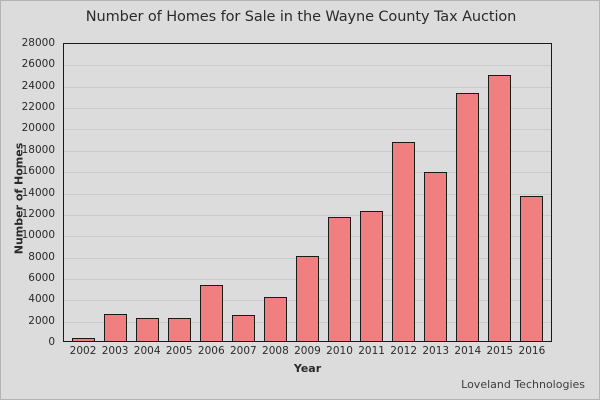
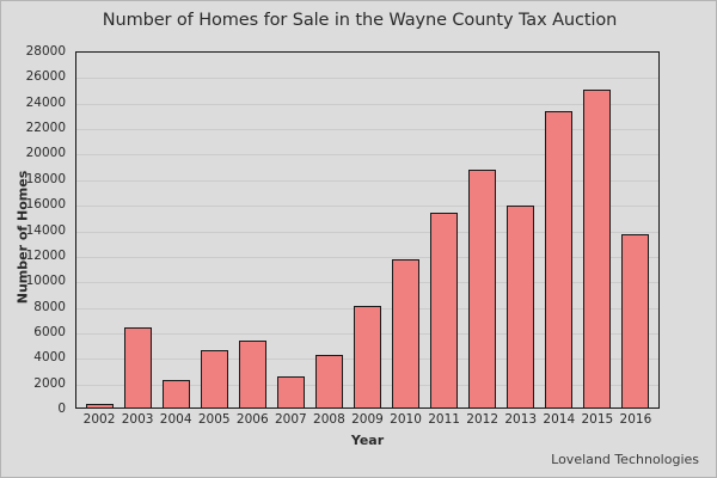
2003: 2500 -> 6300
2005: 2200 -> 4500
2011: 12200 -> 15300
